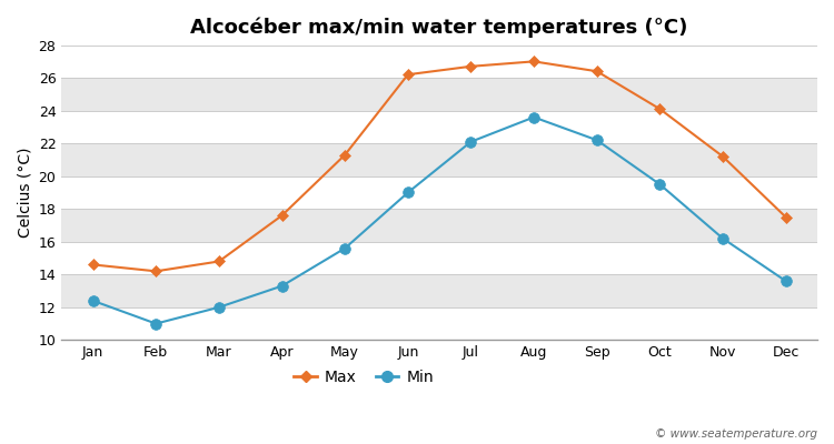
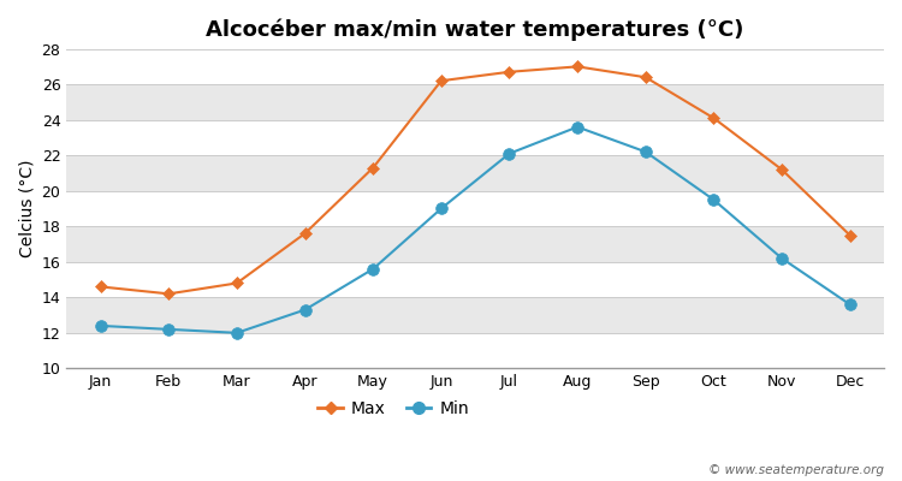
Min/Feb: 11.0 -> 12.2
